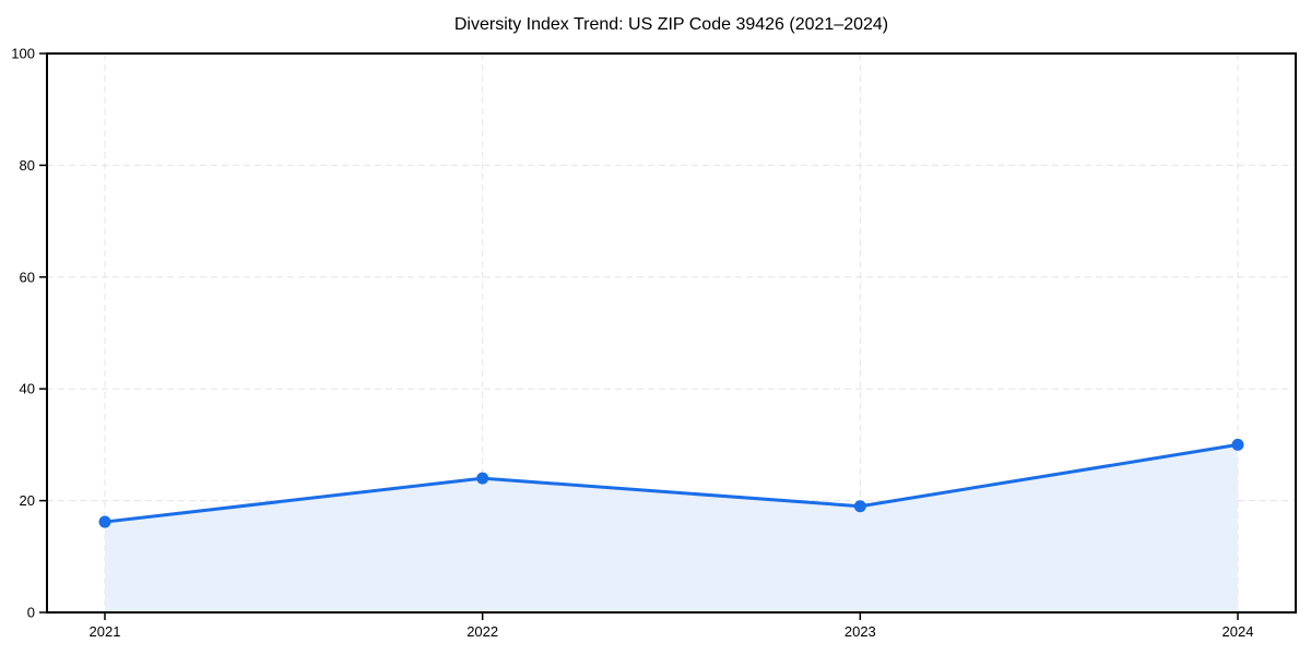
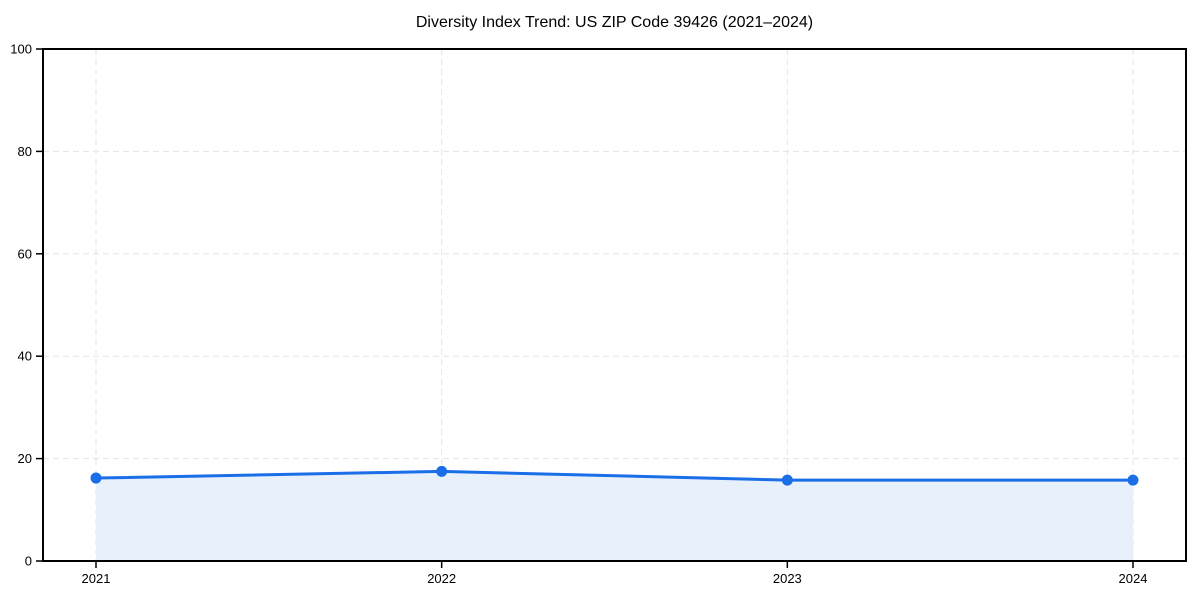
2022: 24 -> 18
2023: 19 -> 16
2024: 30 -> 16
